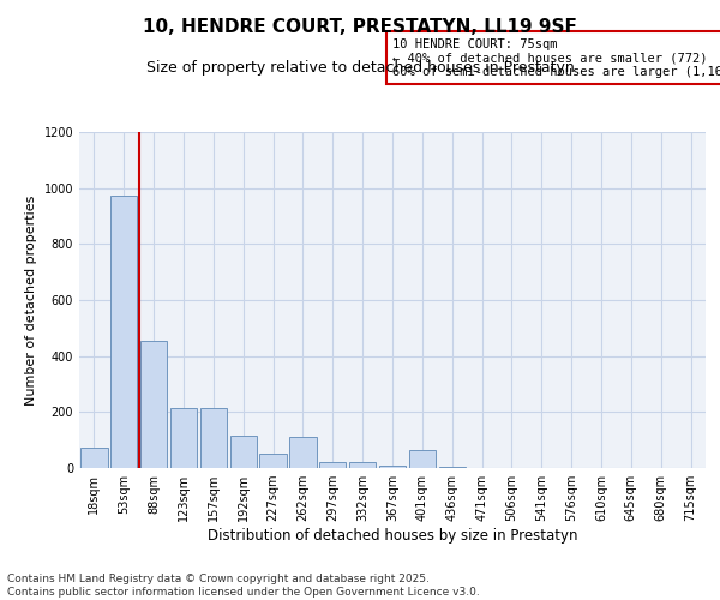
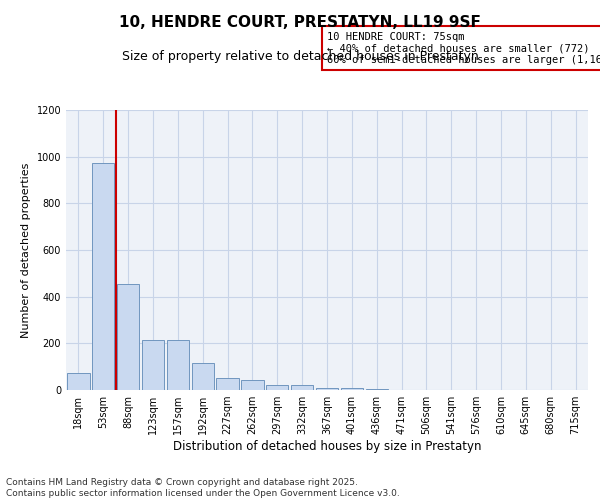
262sqm: 110 -> 45
401sqm: 65 -> 8
